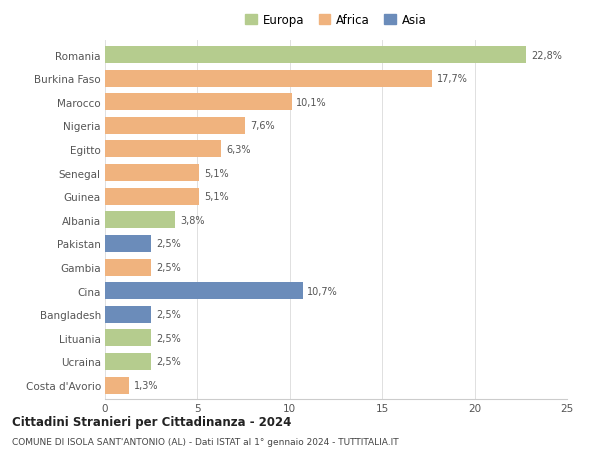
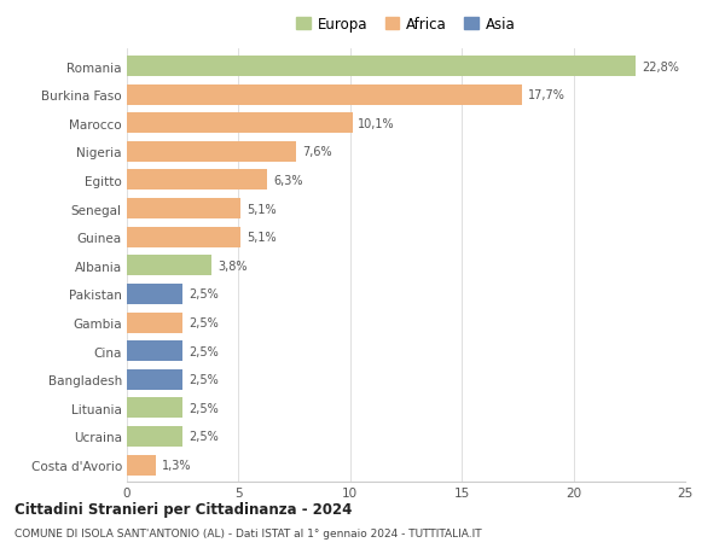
Cina: 10,7% -> 2,5%
